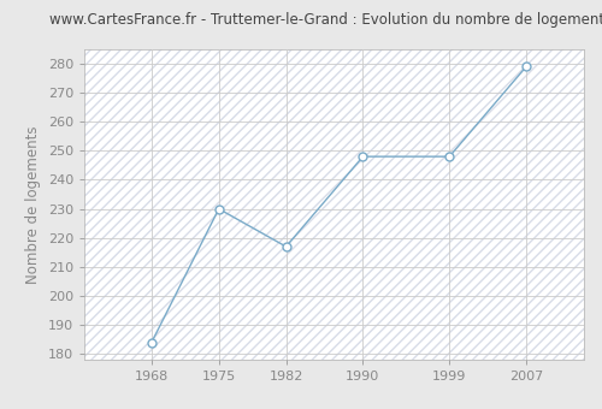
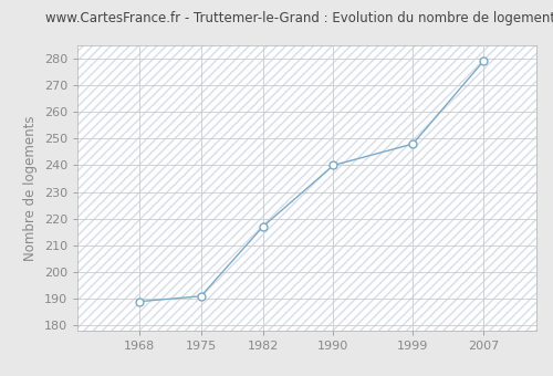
1968: 184 -> 189
1975: 230 -> 191
1990: 248 -> 240
